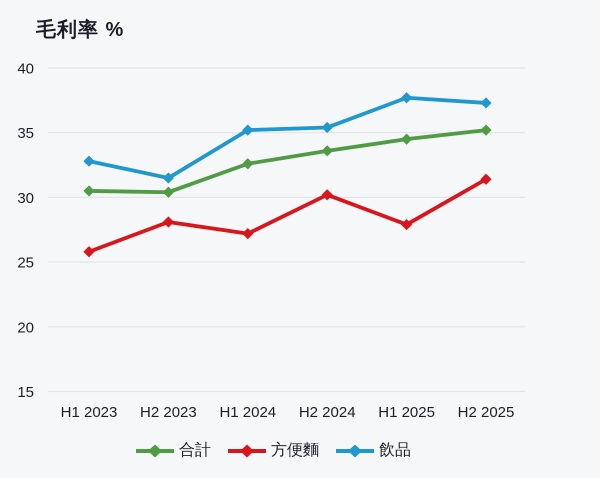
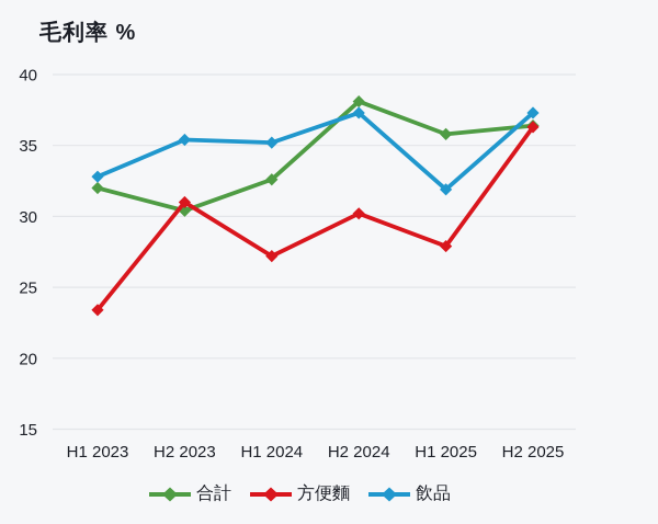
合計/H1 2023: 30.5 -> 32.0
方便麵/H1 2023: 25.8 -> 23.4
方便麵/H2 2023: 28.1 -> 31.0
飲品/H2 2023: 31.5 -> 35.4
合計/H2 2024: 33.6 -> 38.1
飲品/H2 2024: 35.4 -> 37.3
合計/H1 2025: 34.5 -> 35.8
飲品/H1 2025: 37.7 -> 31.9
合計/H2 2025: 35.2 -> 36.4
方便麵/H2 2025: 31.4 -> 36.3
